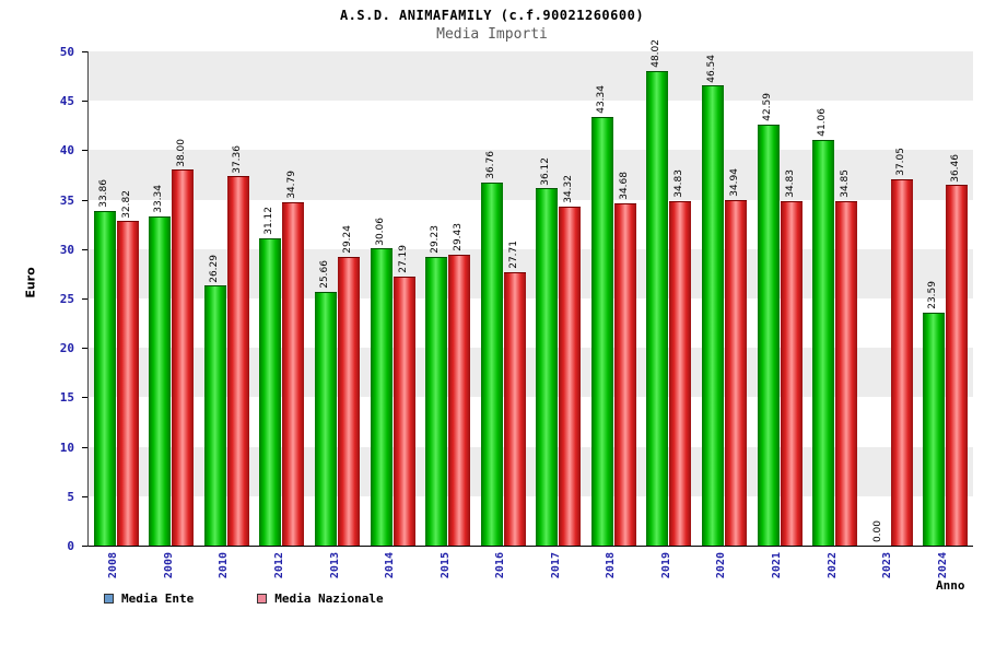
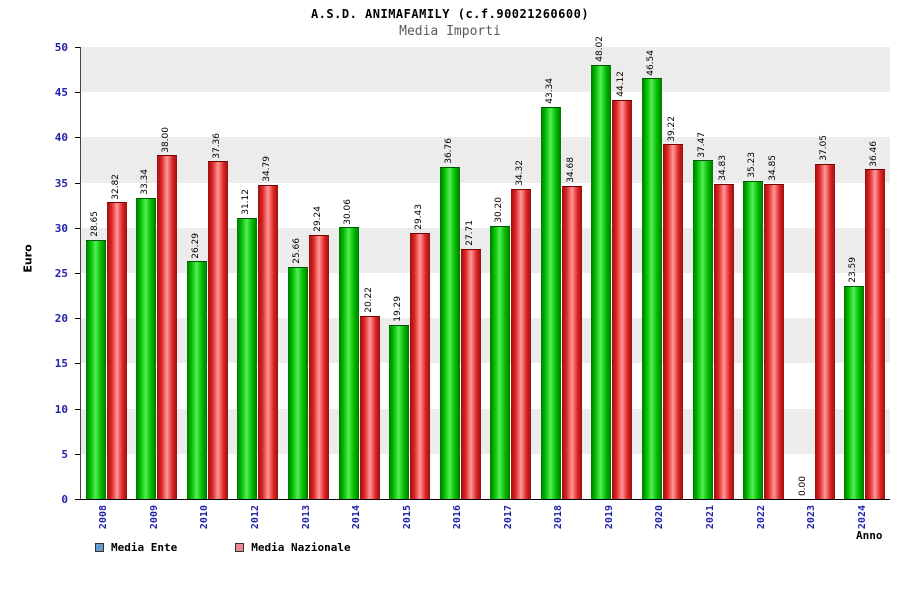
Media Ente/2008: 33.86 -> 28.65
Media Nazionale/2014: 27.19 -> 20.22
Media Ente/2015: 29.23 -> 19.29
Media Ente/2017: 36.12 -> 30.20
Media Nazionale/2019: 34.83 -> 44.12
Media Nazionale/2020: 34.94 -> 39.22
Media Ente/2021: 42.59 -> 37.47
Media Ente/2022: 41.06 -> 35.23
